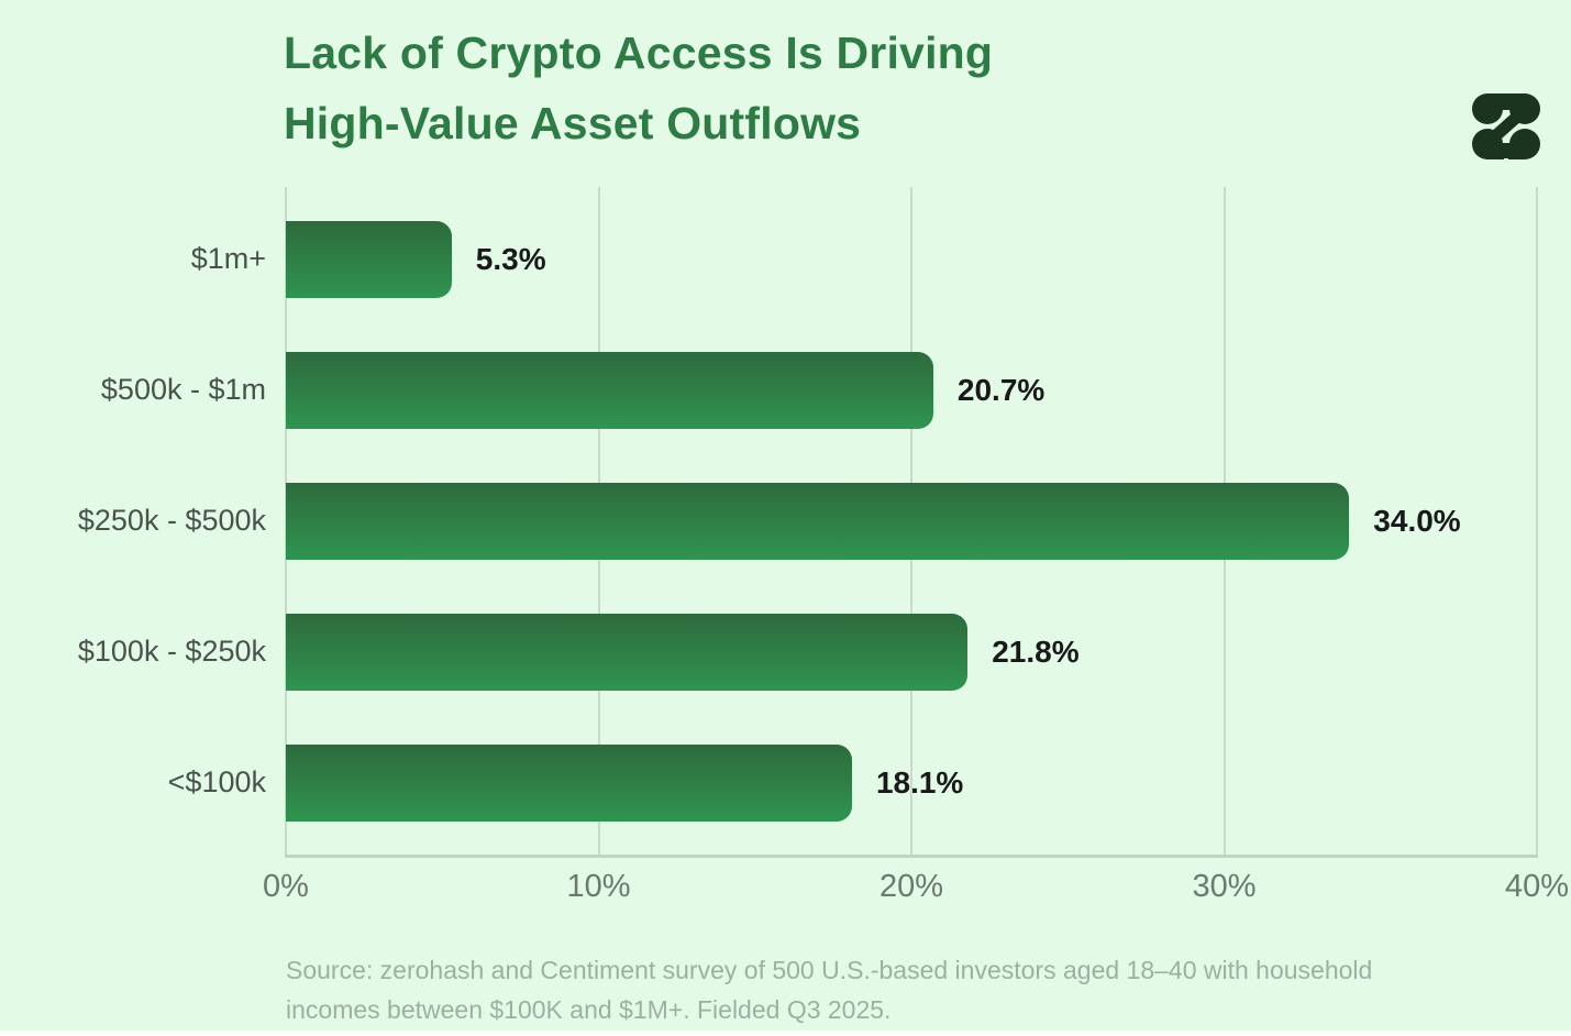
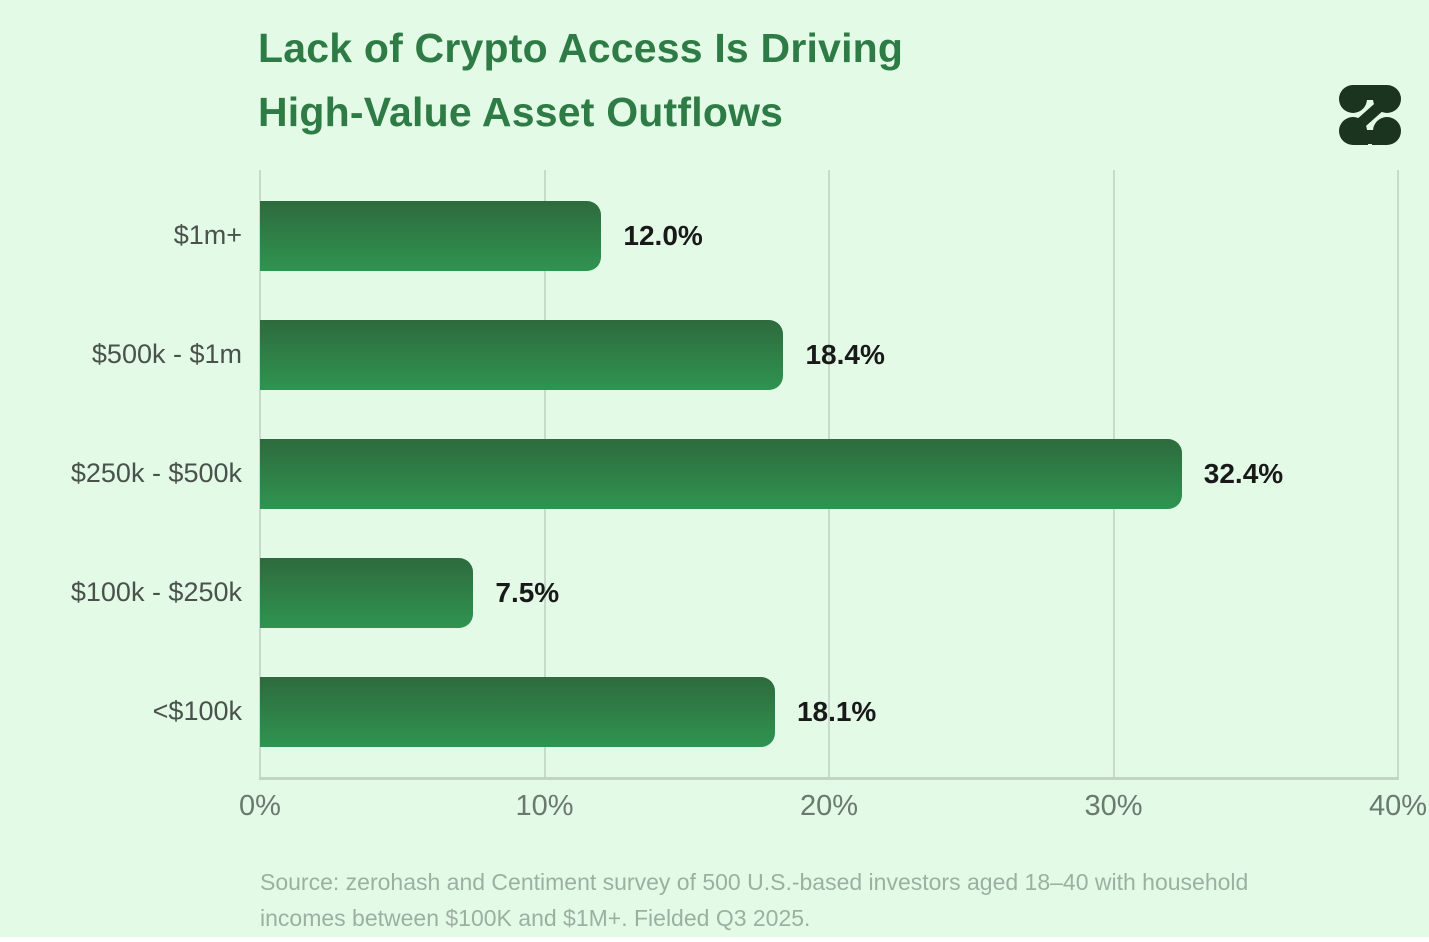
$1m+: 5.3% -> 12.0%
$500k - $1m: 20.7% -> 18.4%
$250k - $500k: 34.0% -> 32.4%
$100k - $250k: 21.8% -> 7.5%
